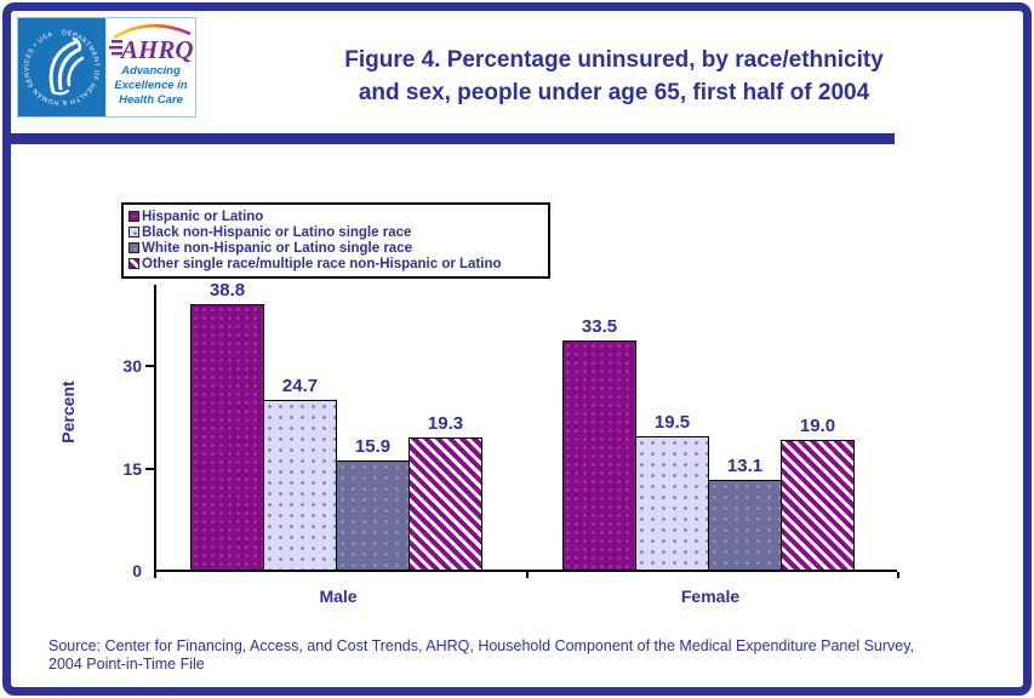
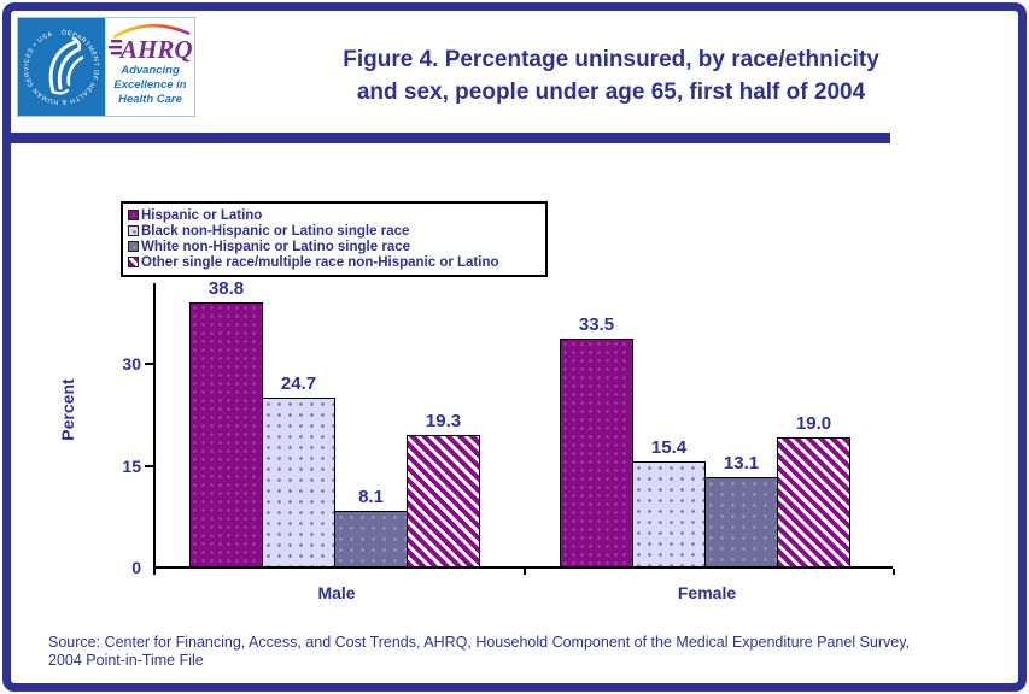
White non-Hispanic or Latino single race/Male: 15.9 -> 8.1
Black non-Hispanic or Latino single race/Female: 19.5 -> 15.4
